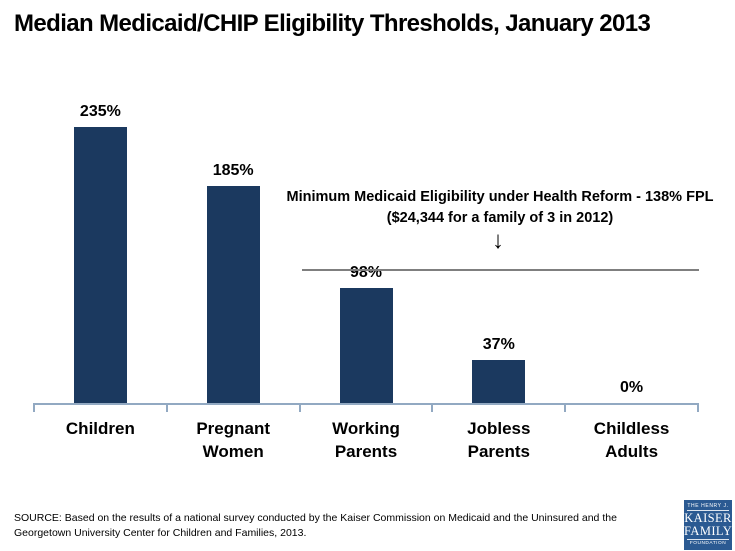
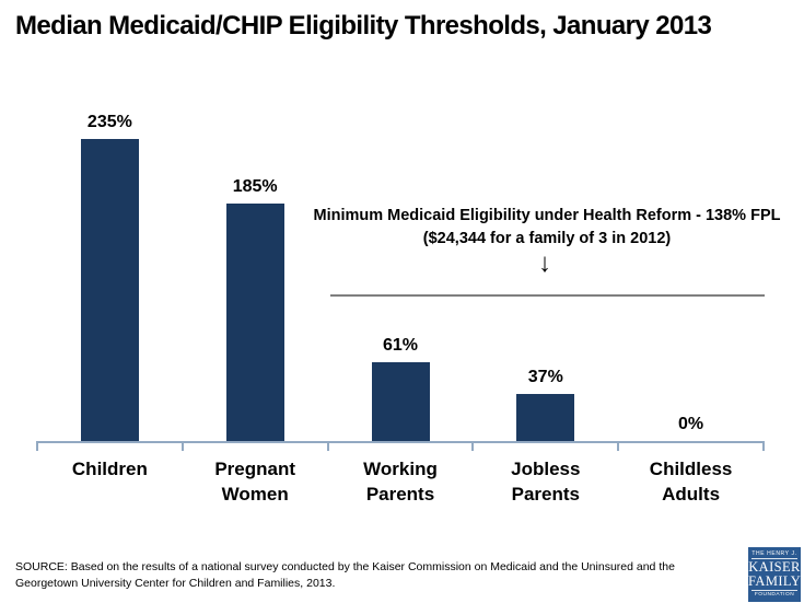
Working Parents: 98% -> 61%
